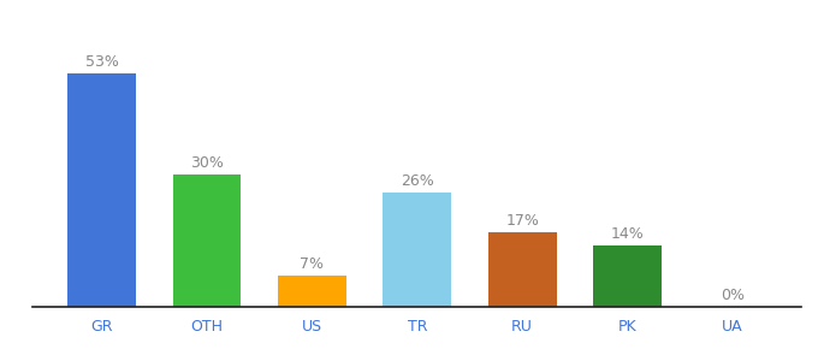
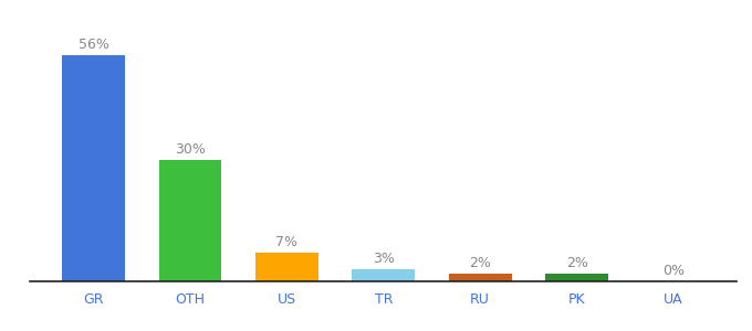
GR: 53% -> 56%
TR: 26% -> 3%
RU: 17% -> 2%
PK: 14% -> 2%
